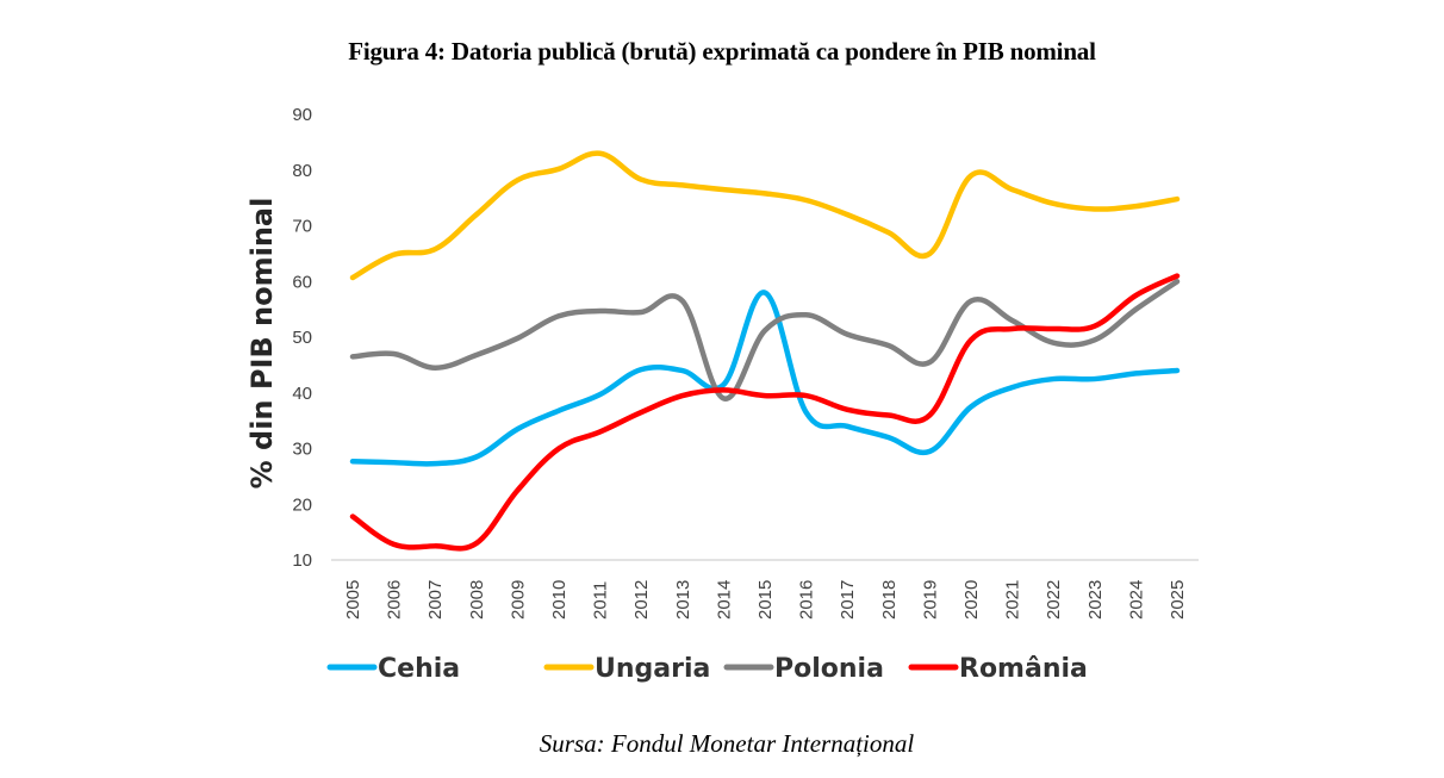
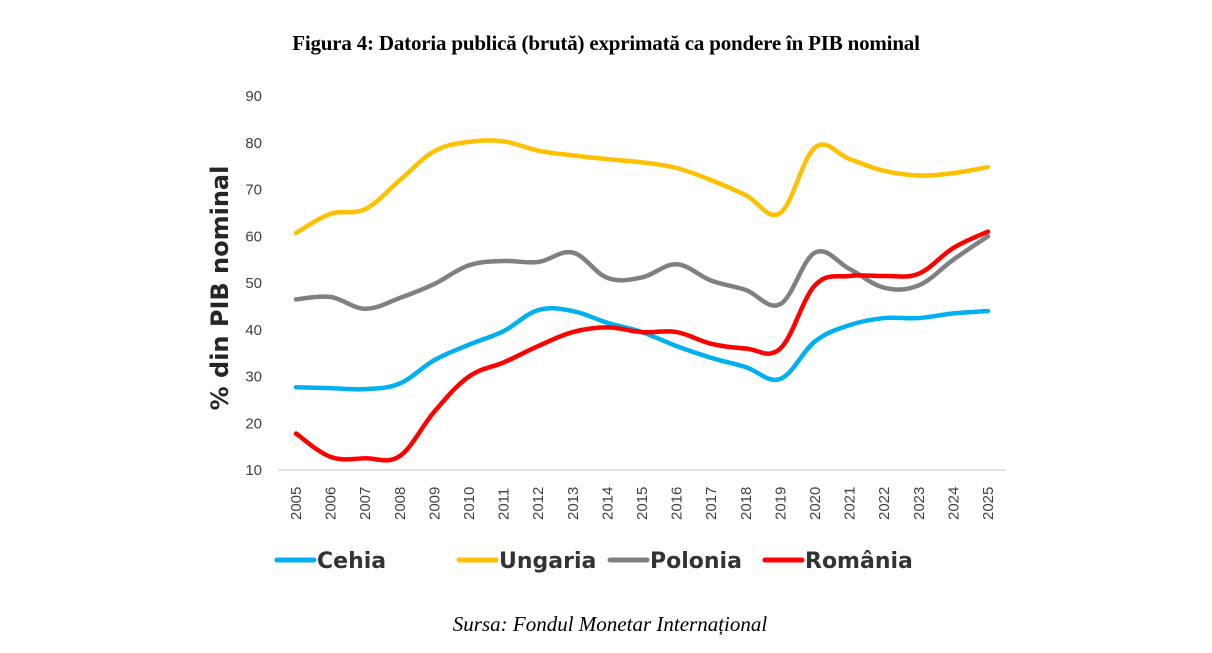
Ungaria/2011: 83 -> 80
Polonia/2014: 39 -> 51
Cehia/2015: 58 -> 40
